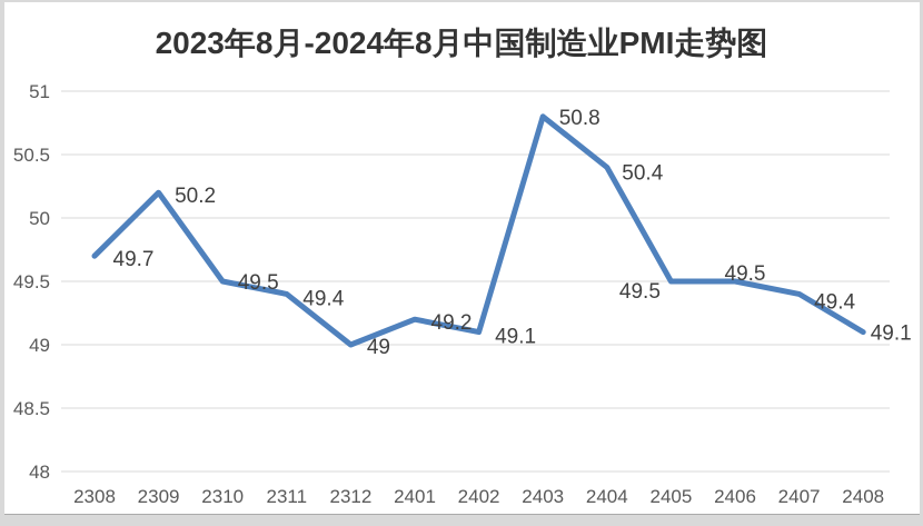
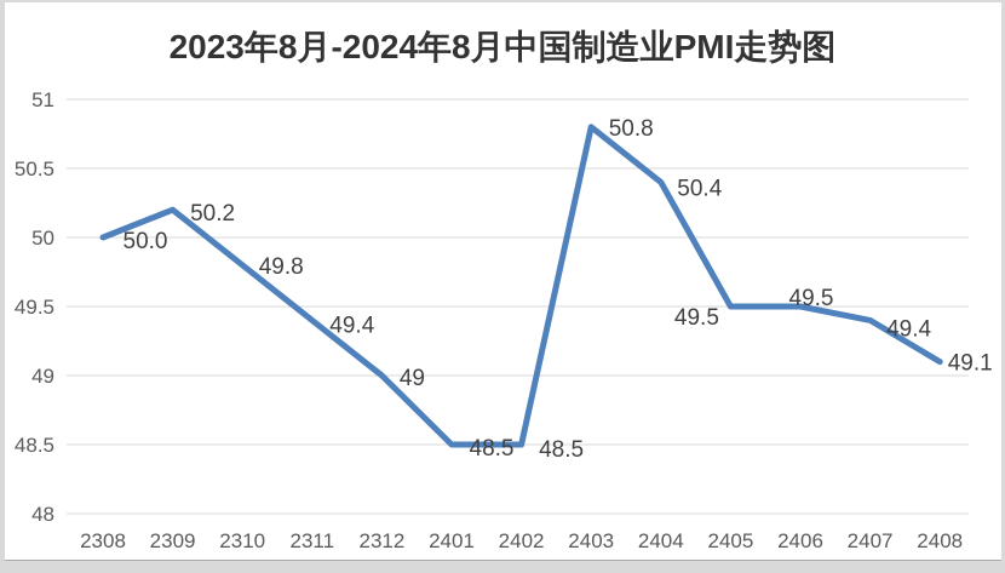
2308: 49.7 -> 50.0
2310: 49.5 -> 49.8
2401: 49.2 -> 48.5
2402: 49.1 -> 48.5
